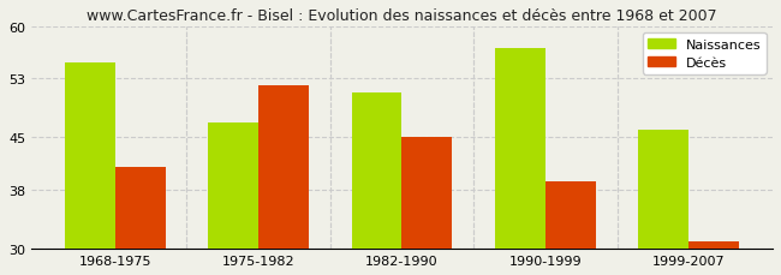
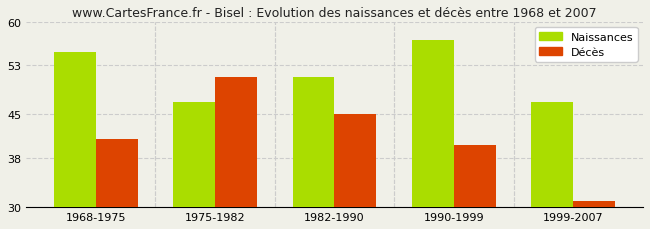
Décès/1975-1982: 52 -> 51
Décès/1990-1999: 39 -> 40
Naissances/1999-2007: 46 -> 47
